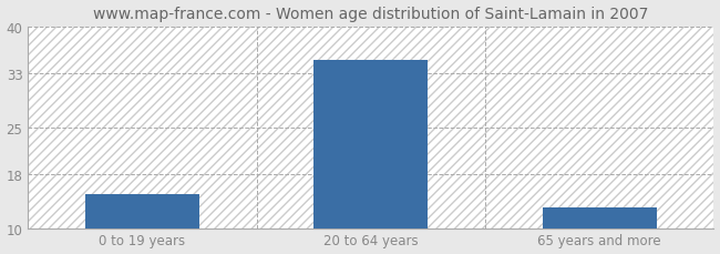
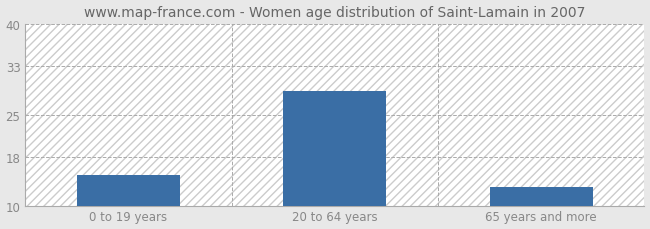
20 to 64 years: 35 -> 29
